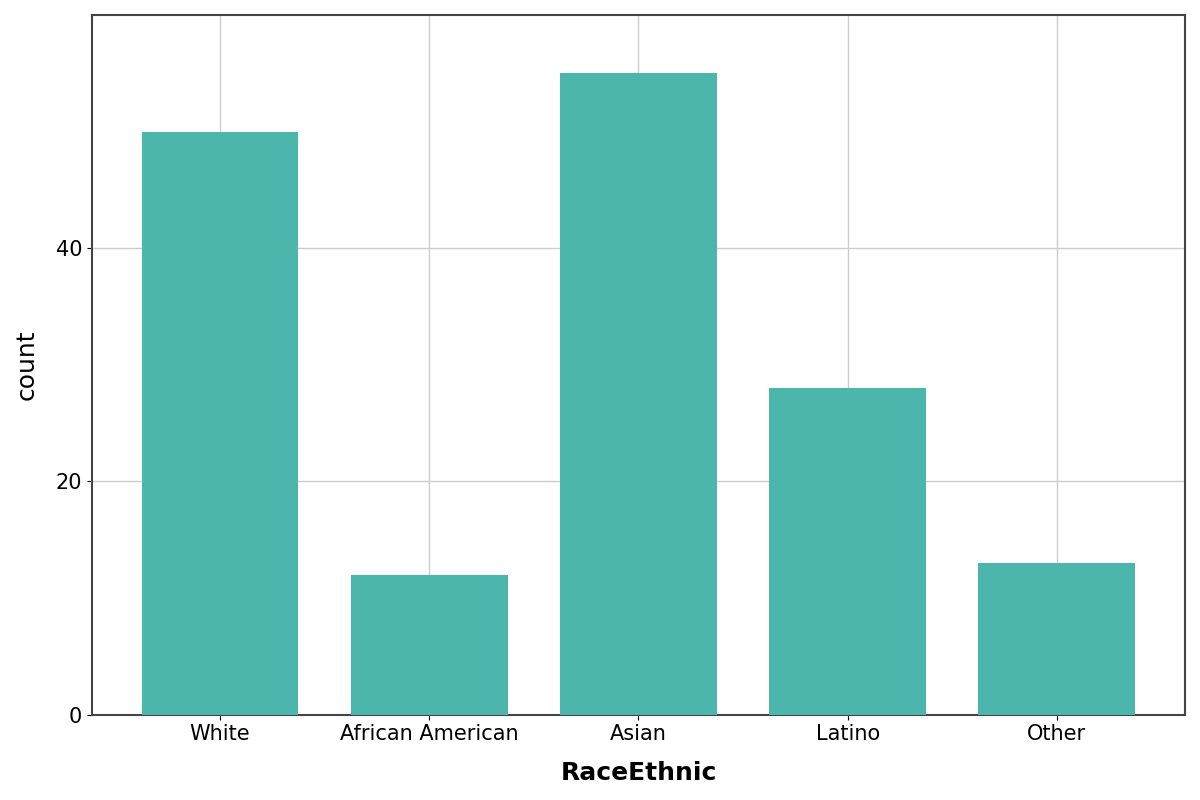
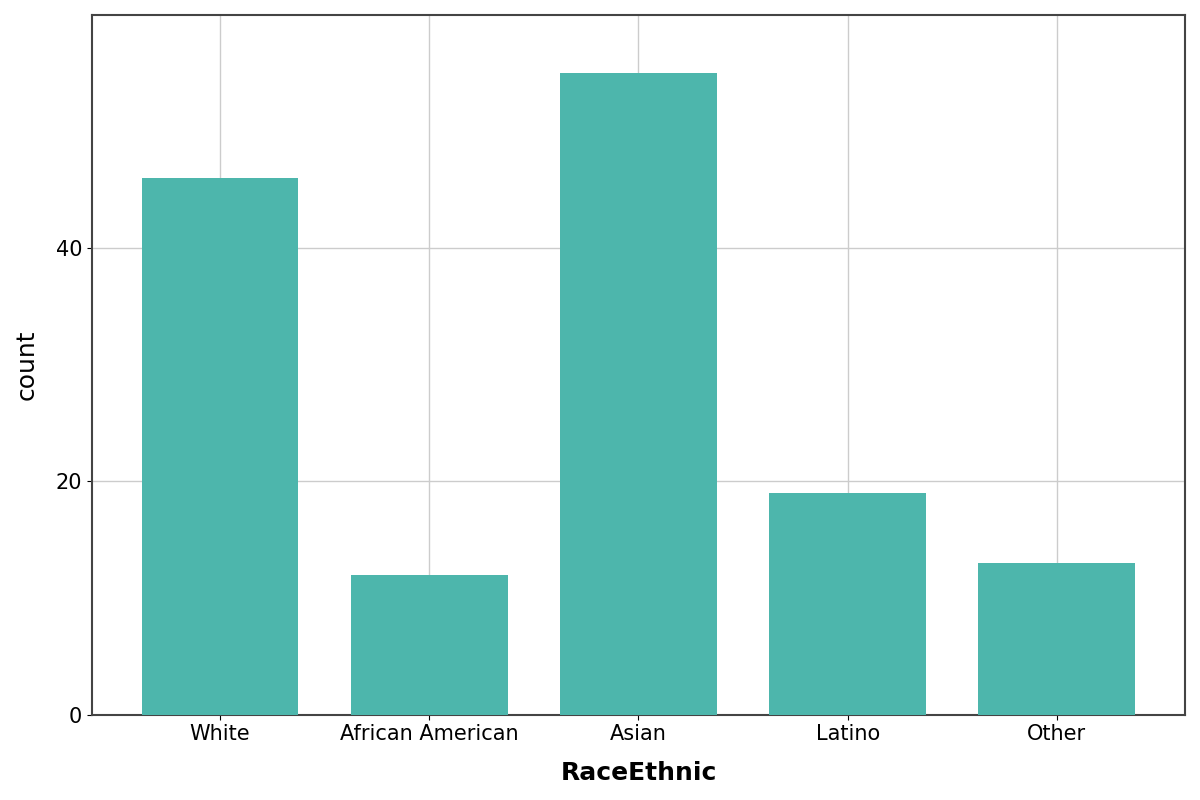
White: 50 -> 46
Latino: 28 -> 19
